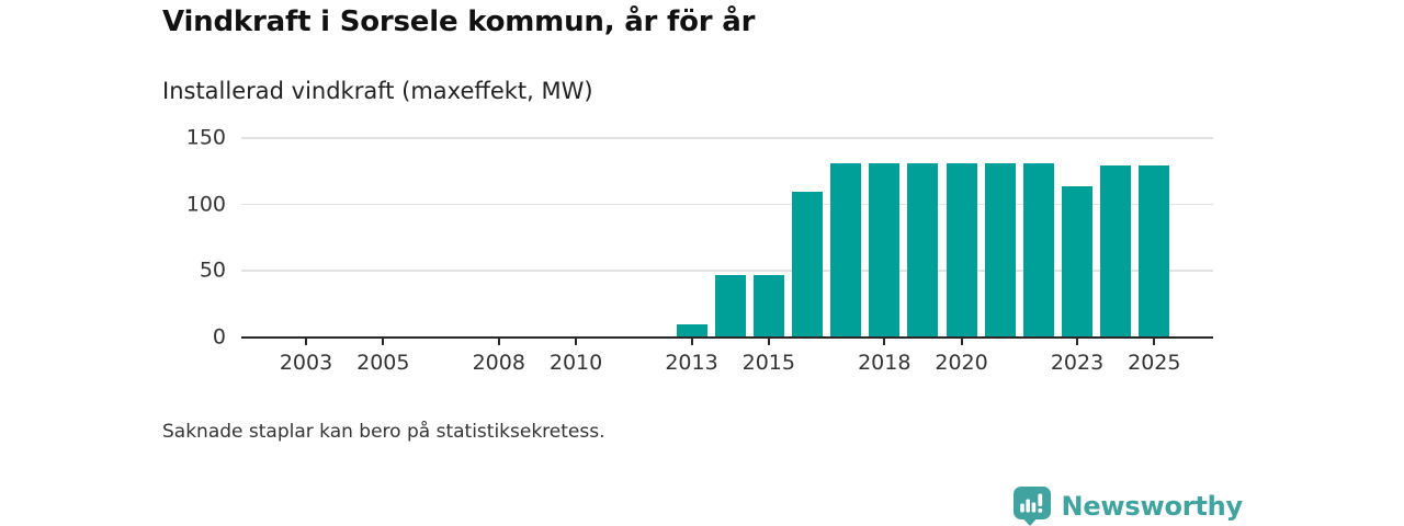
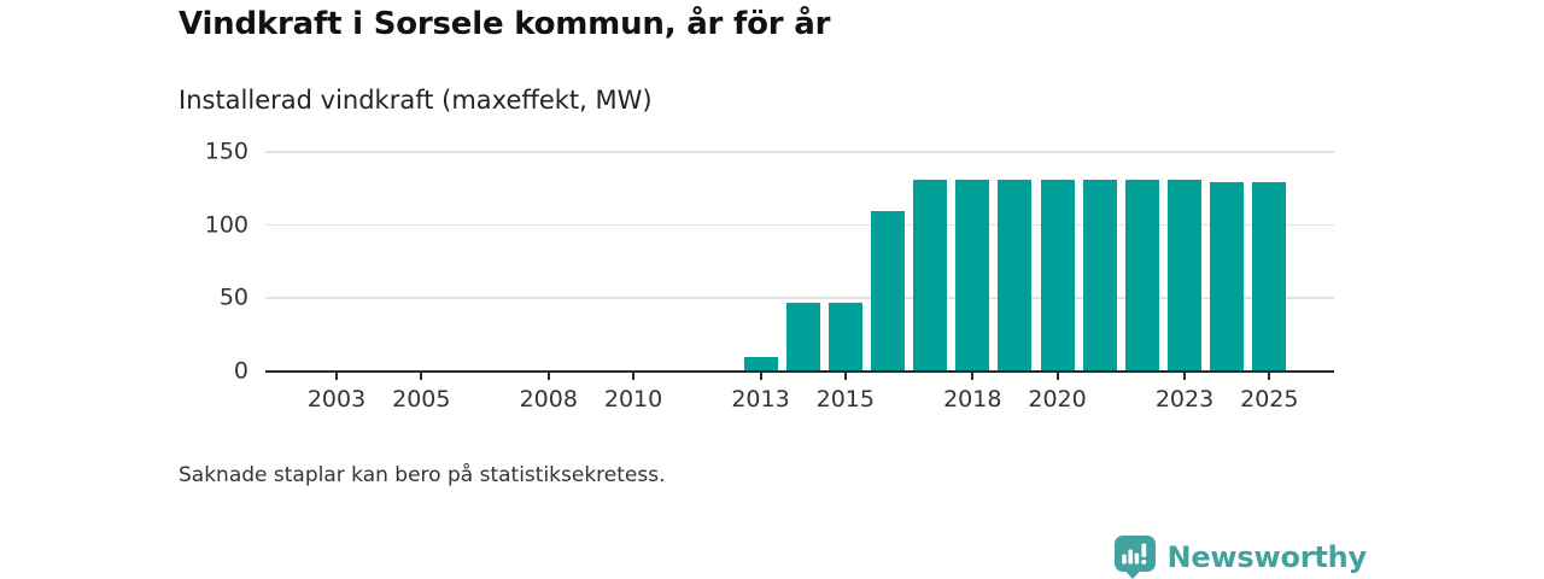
2023: 114 -> 131
